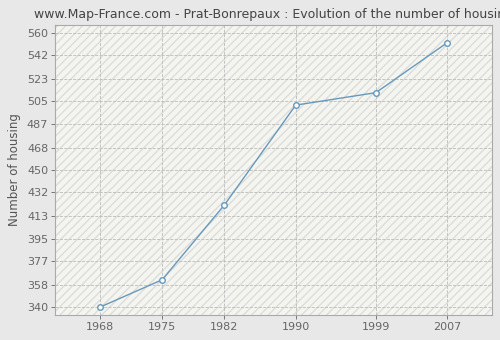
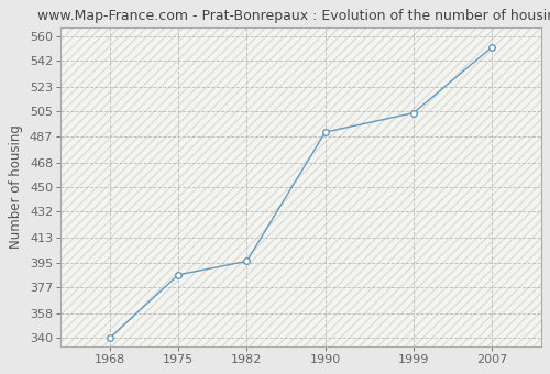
1975: 362 -> 386
1982: 422 -> 396
1990: 502 -> 490
1999: 512 -> 504
